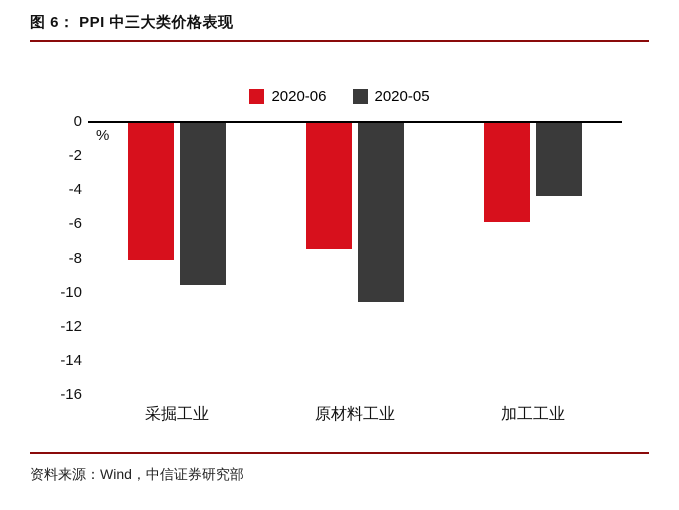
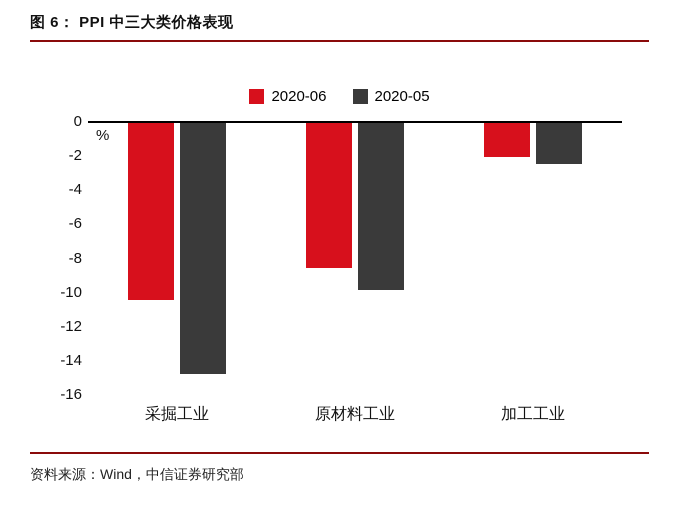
2020-06/采掘工业: -8.0 -> -10.4
2020-05/采掘工业: -9.5 -> -14.7
2020-06/原材料工业: -7.4 -> -8.5
2020-05/原材料工业: -10.5 -> -9.8
2020-06/加工工业: -5.8 -> -2.0
2020-05/加工工业: -4.3 -> -2.4
